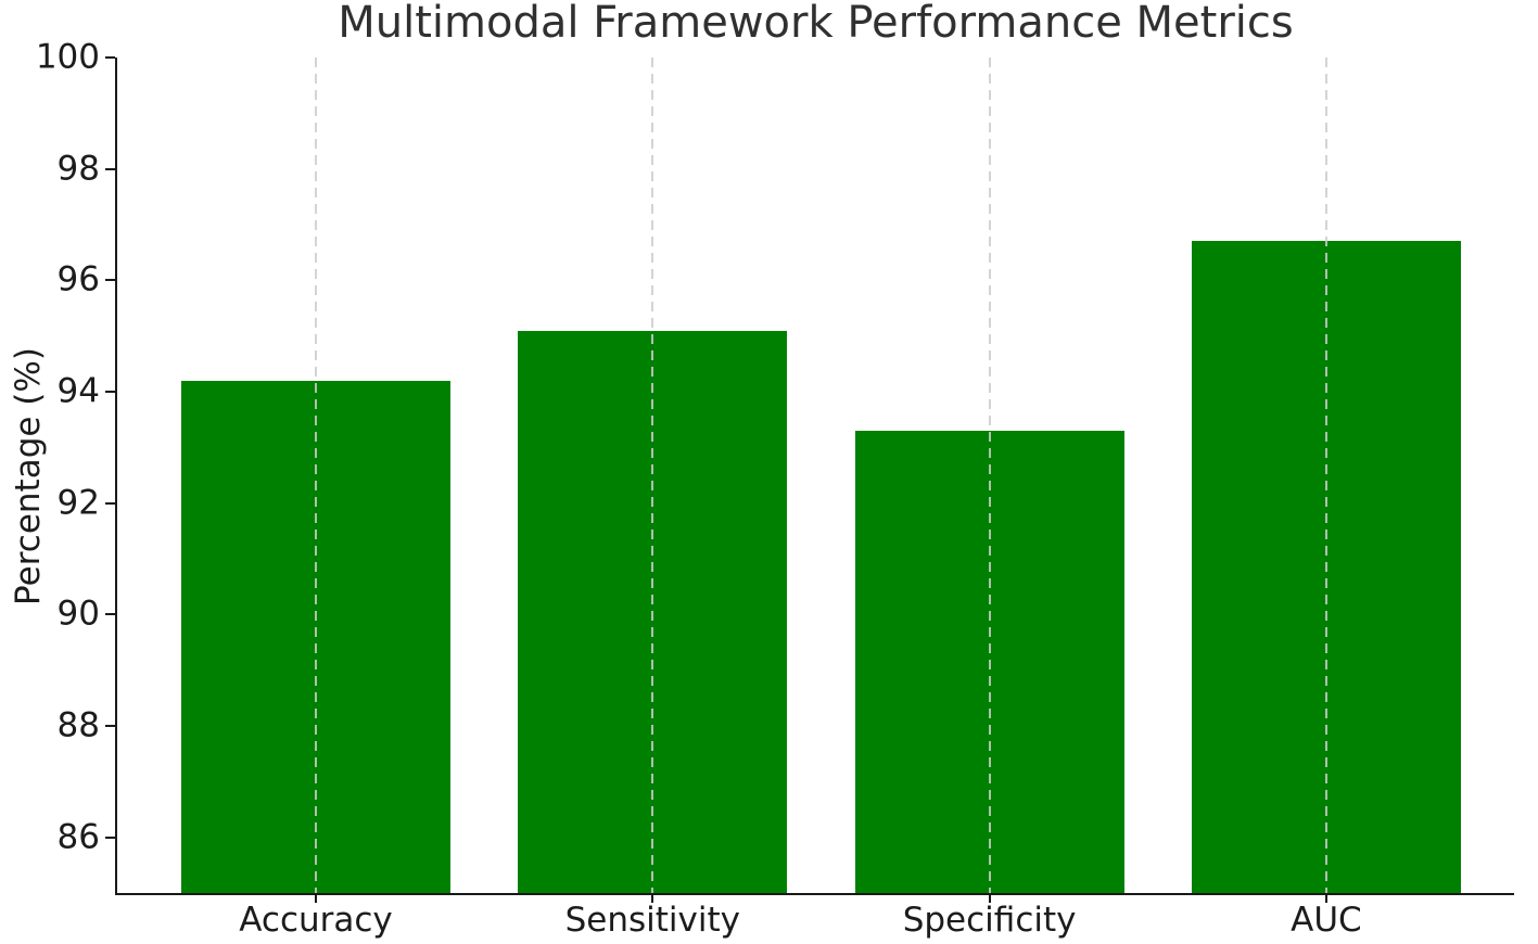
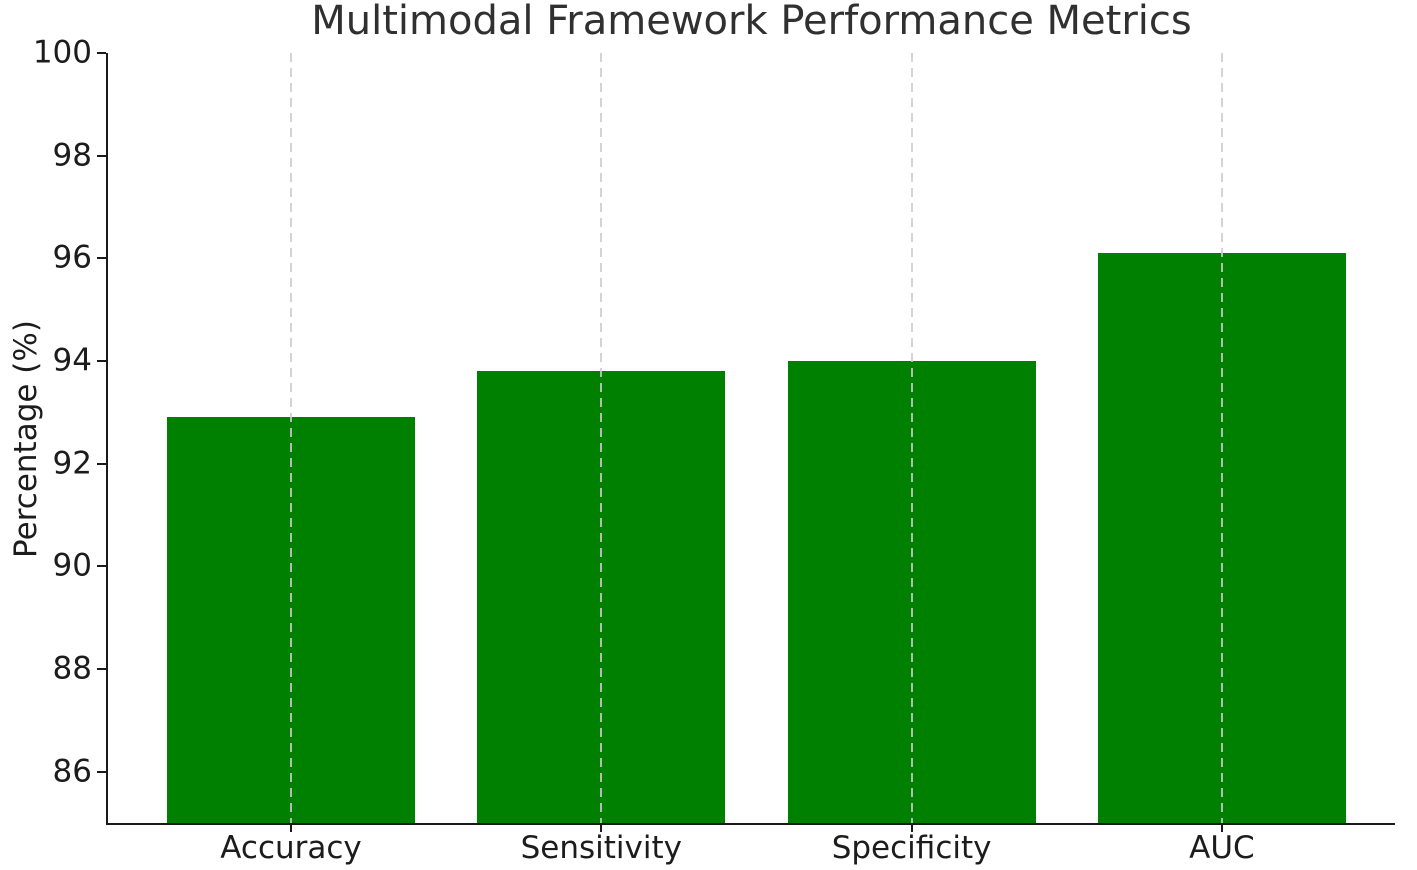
Accuracy: 94.2 -> 92.9
Sensitivity: 95.1 -> 93.8
Specificity: 93.3 -> 94.0
AUC: 96.7 -> 96.1
